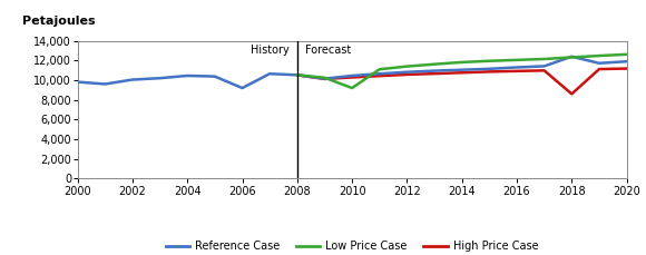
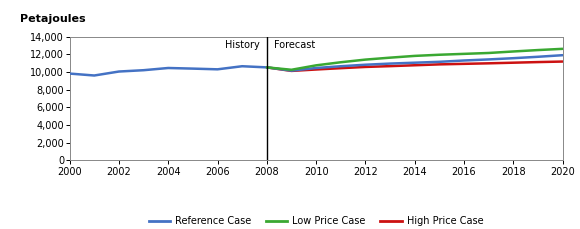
Reference Case/2006: 9,200 -> 10,300
Low Price Case/2010: 9,200 -> 10,800
Reference Case/2018: 12,400 -> 11,600
High Price Case/2018: 8,600 -> 11,000
